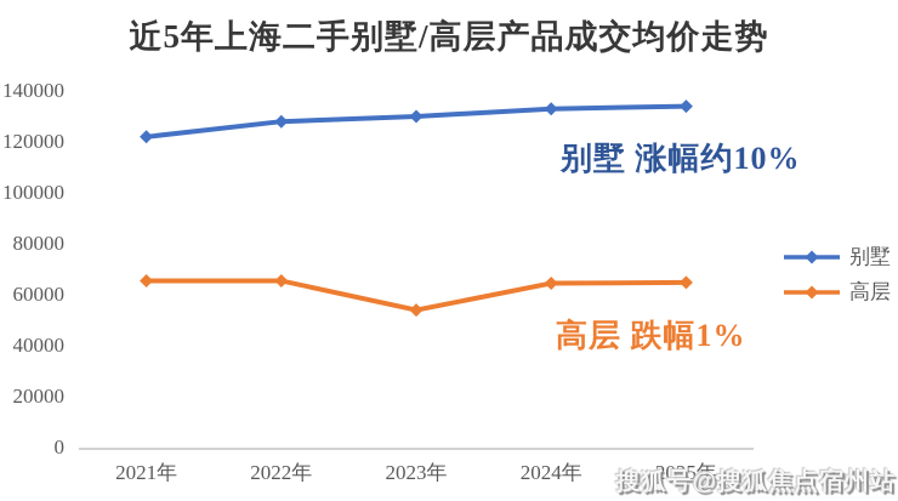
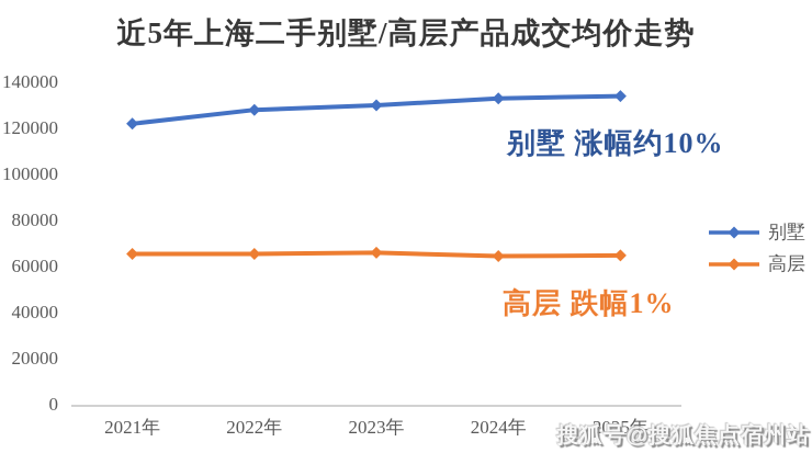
高层/2023年: 54000 -> 66000
